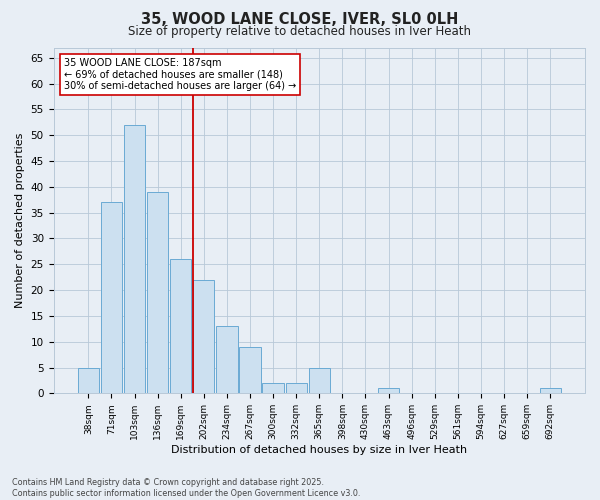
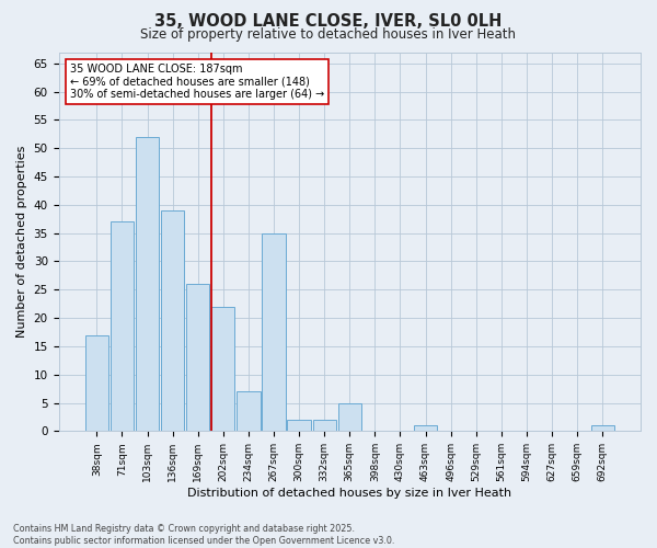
38sqm: 5 -> 17
234sqm: 13 -> 7
267sqm: 9 -> 35
